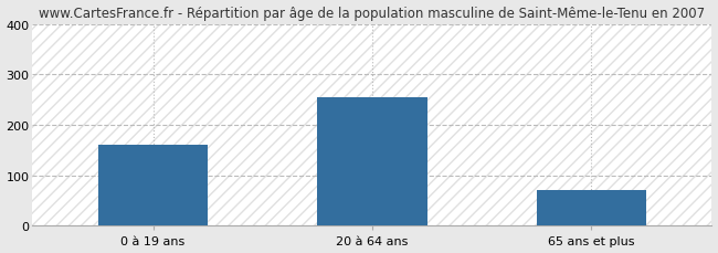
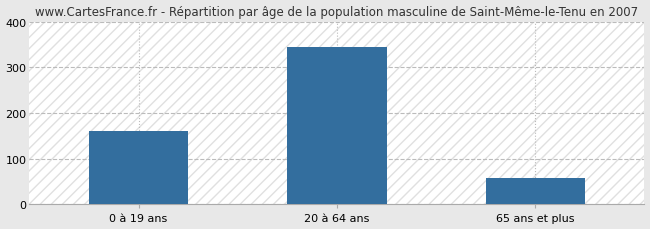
20 à 64 ans: 255 -> 345
65 ans et plus: 70 -> 57
